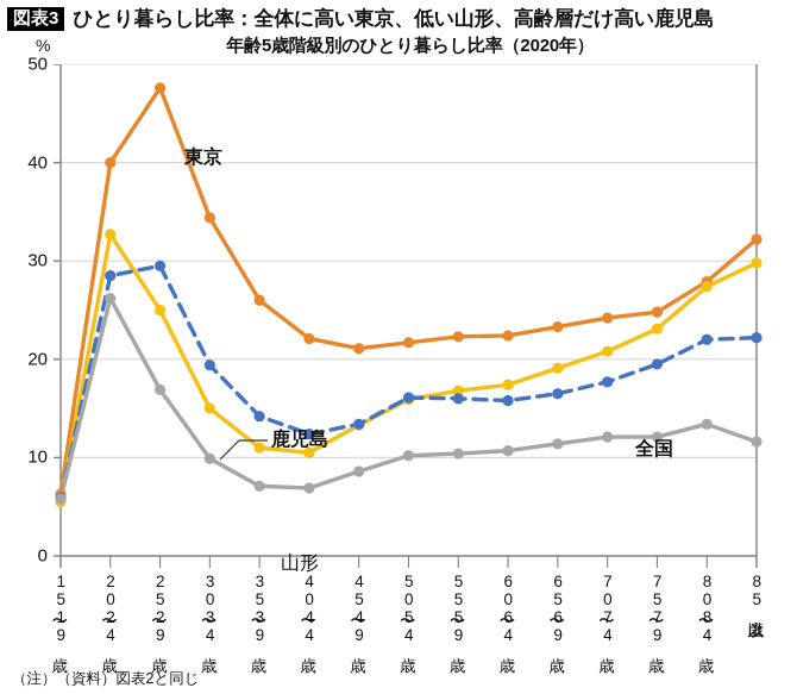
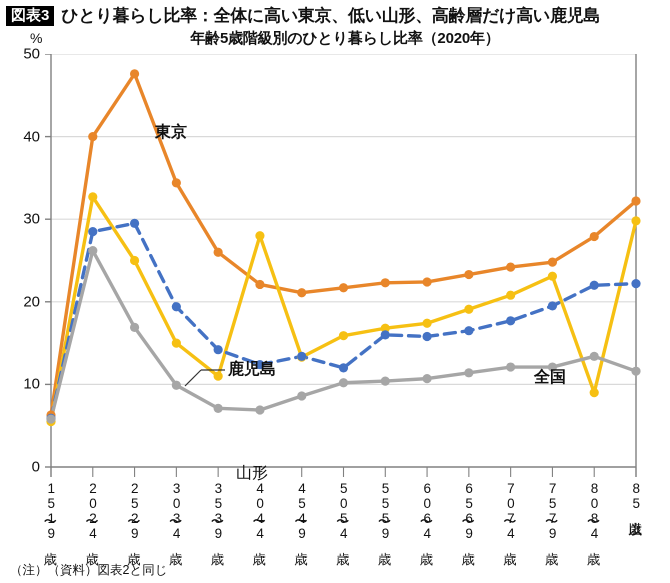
全国/40〜44歳: 10 -> 28
鹿児島/50〜54歳: 16 -> 12
全国/80〜84歳: 27 -> 9
